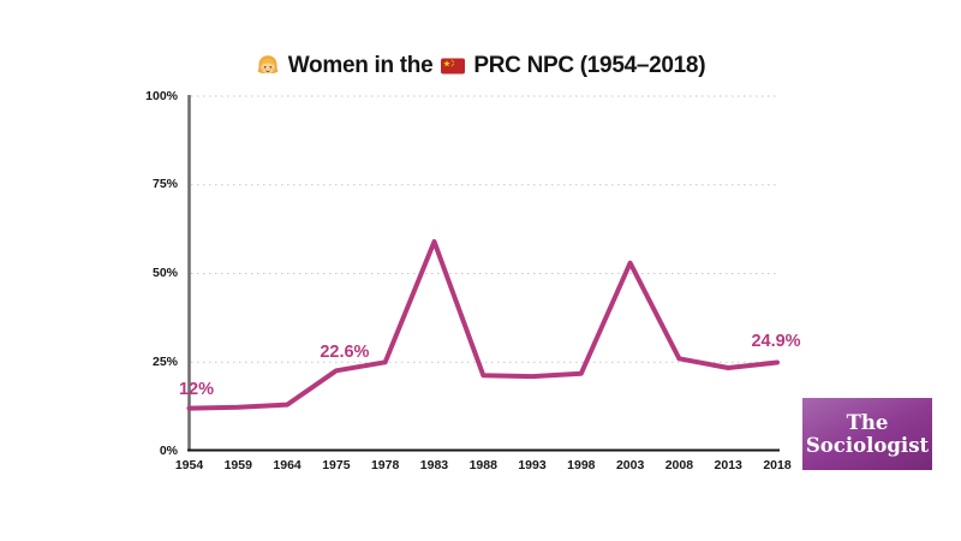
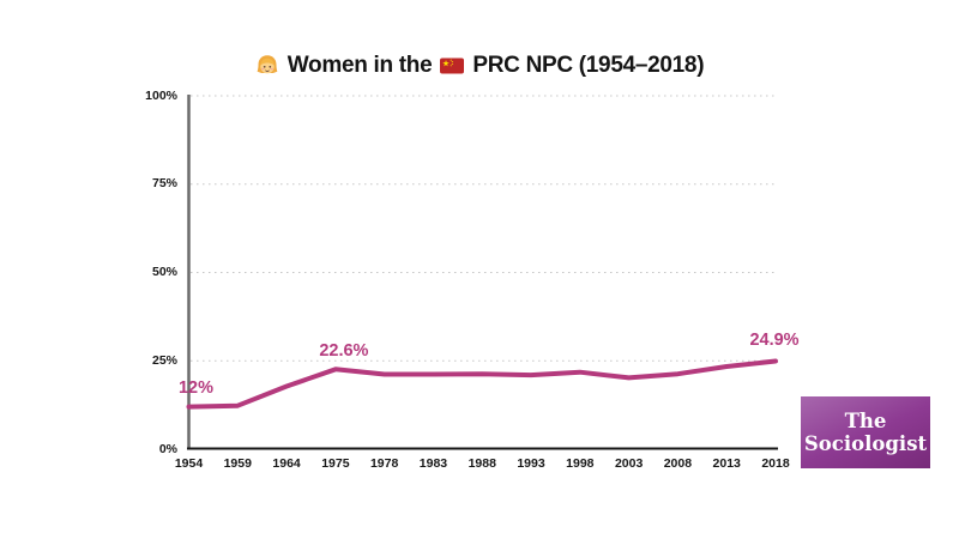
1964: 13% -> 18%
1978: 25% -> 21%
1983: 59% -> 21%
2003: 53% -> 20%
2008: 26% -> 21%
